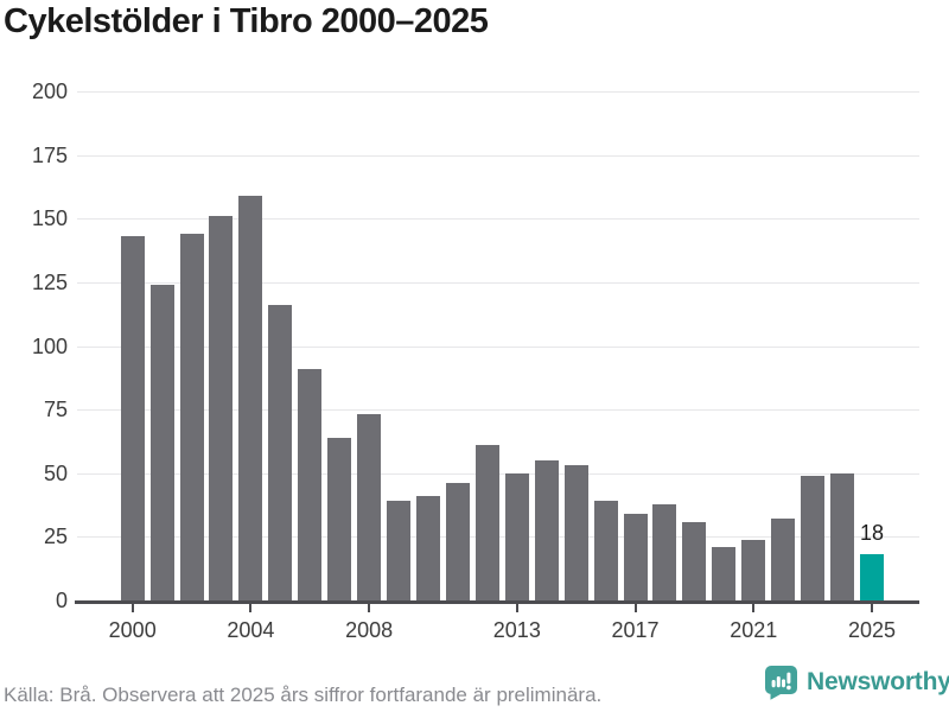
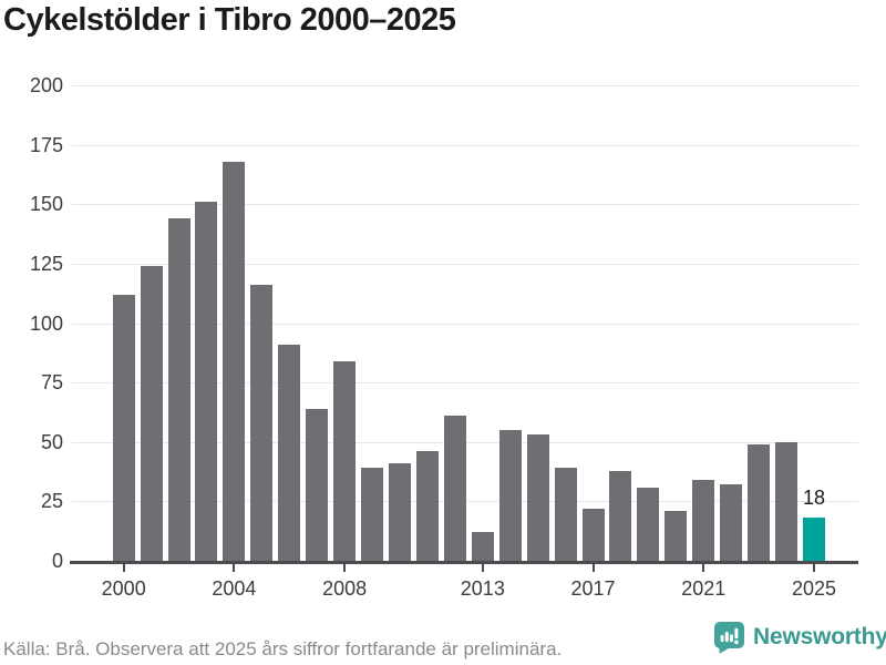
2000: 143 -> 112
2004: 159 -> 168
2008: 73 -> 84
2013: 50 -> 12
2017: 34 -> 22
2021: 24 -> 34
